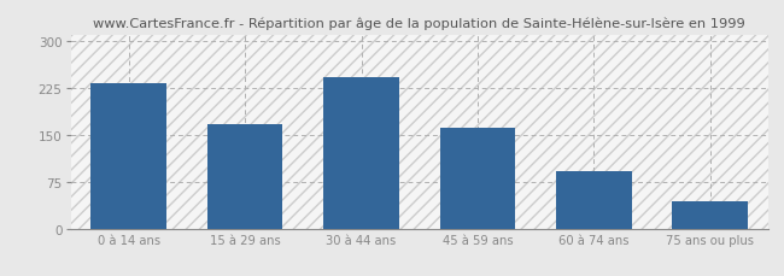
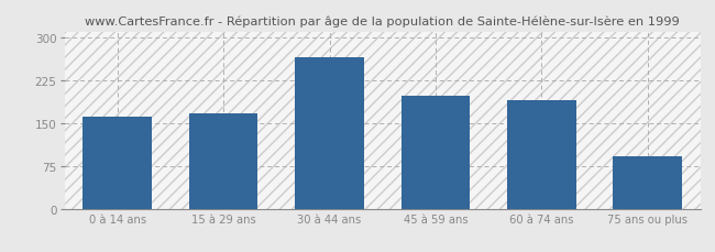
0 à 14 ans: 233 -> 162
30 à 44 ans: 243 -> 266
45 à 59 ans: 162 -> 198
60 à 74 ans: 92 -> 190
75 ans ou plus: 45 -> 92
